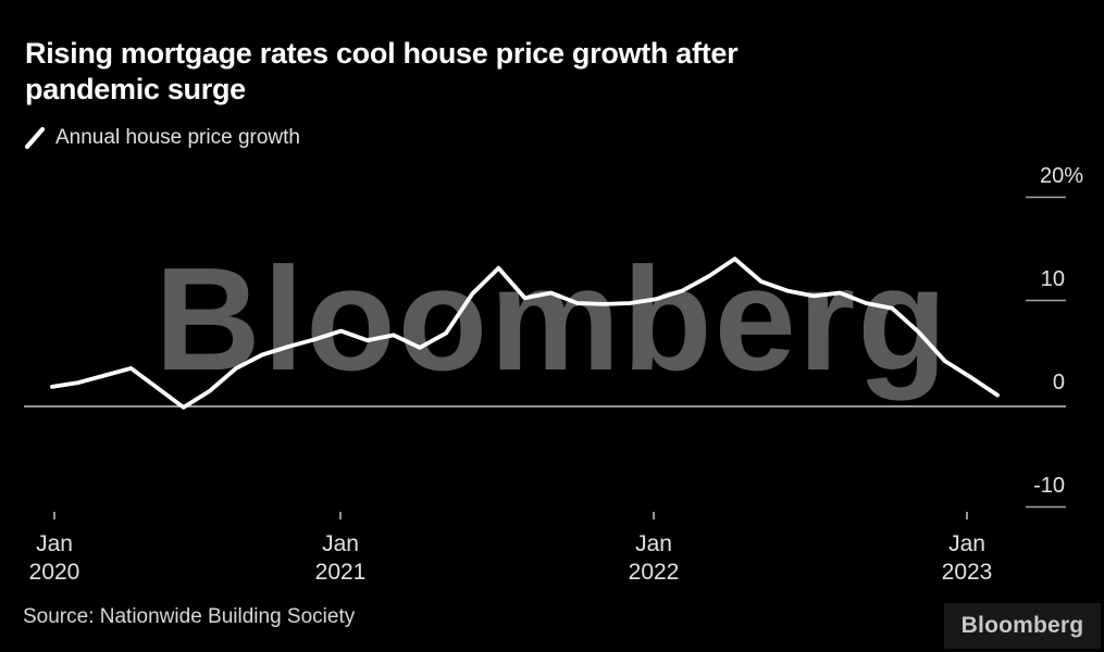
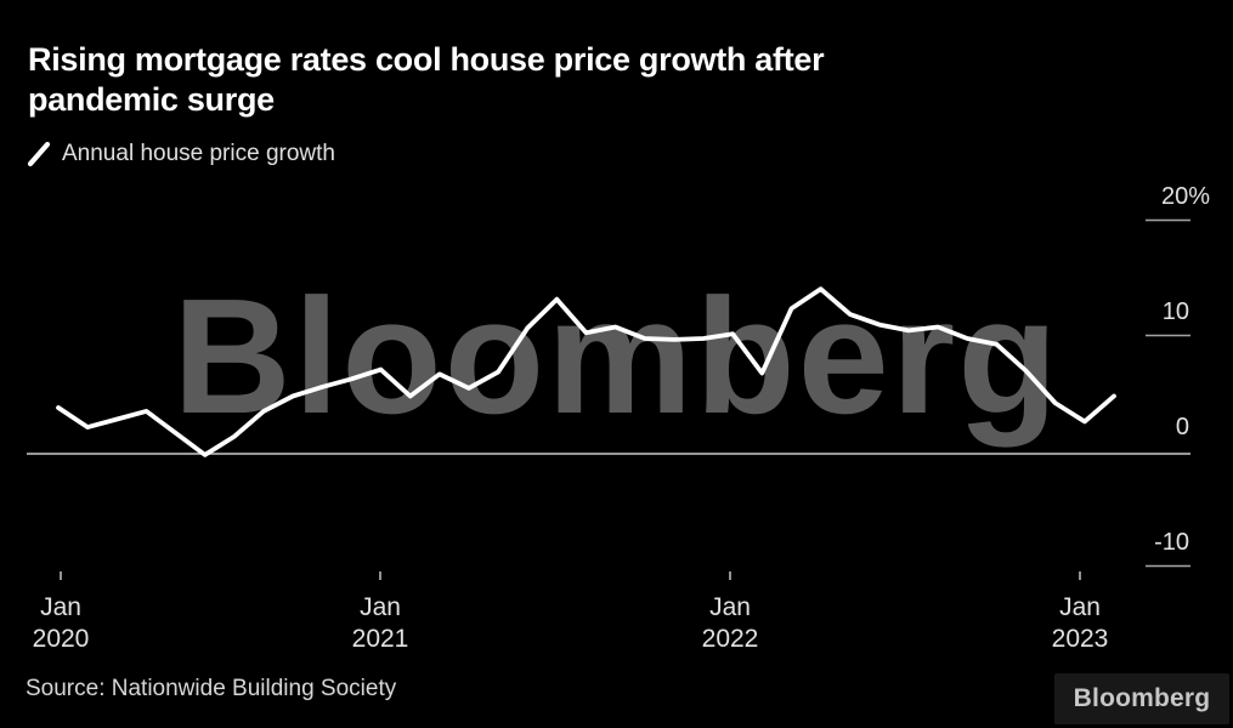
Jan 2020: 2 -> 4
Jan 2021: 6 -> 5
Jan 2022: 11 -> 7
Jan 2023: 1 -> 5
